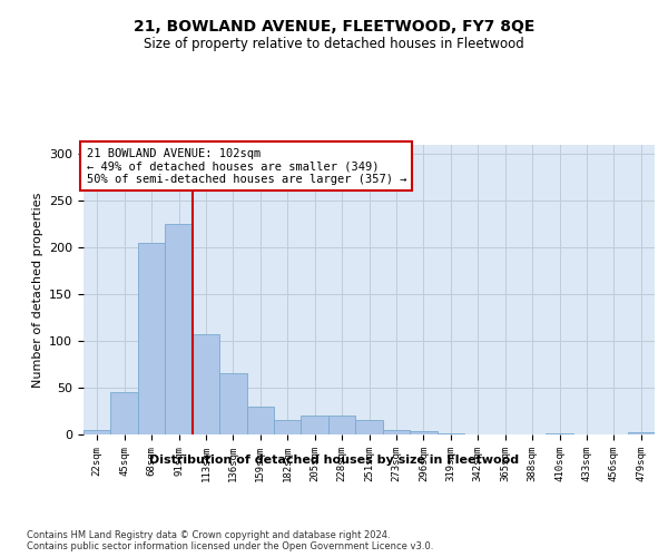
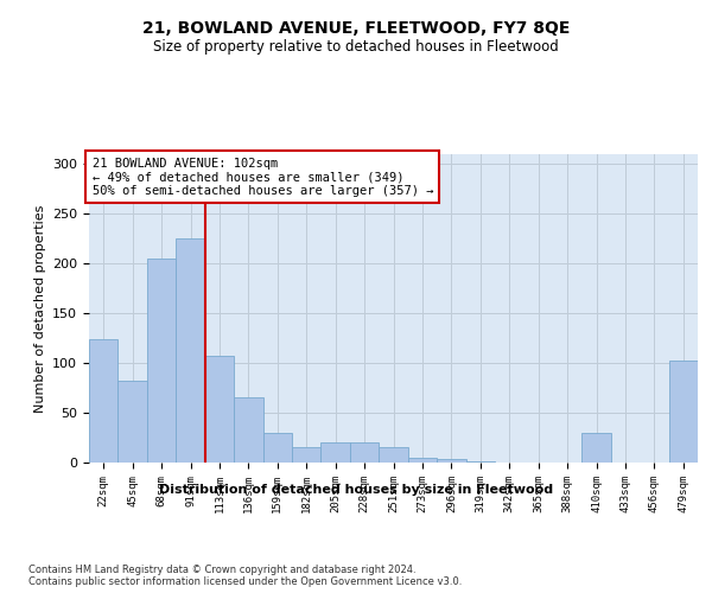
22sqm: 5 -> 124
45sqm: 45 -> 82
410sqm: 1 -> 30
479sqm: 2 -> 102
